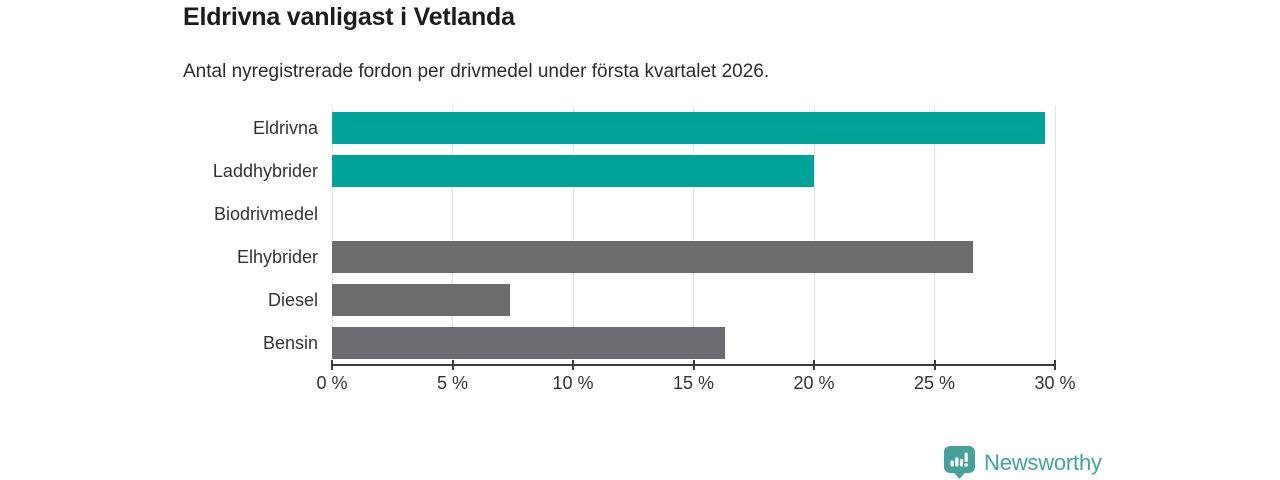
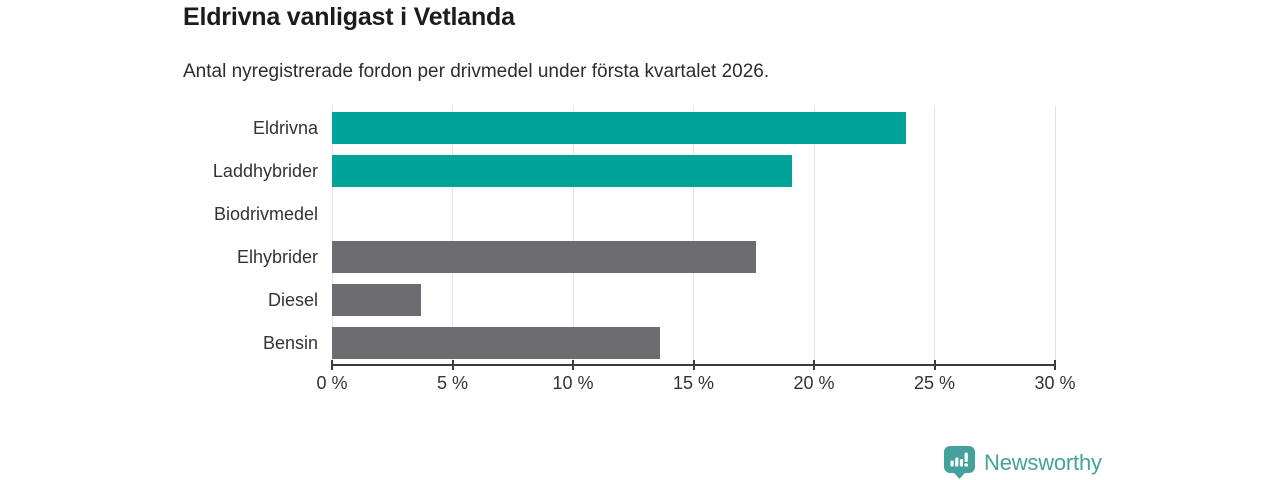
Eldrivna: 29.6% -> 23.8%
Laddhybrider: 20.0% -> 19.1%
Elhybrider: 26.6% -> 17.6%
Diesel: 7.4% -> 3.7%
Bensin: 16.3% -> 13.6%
